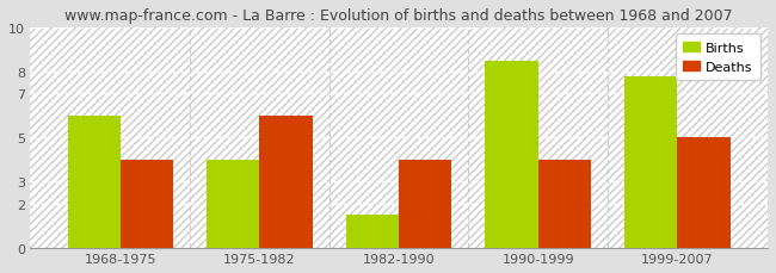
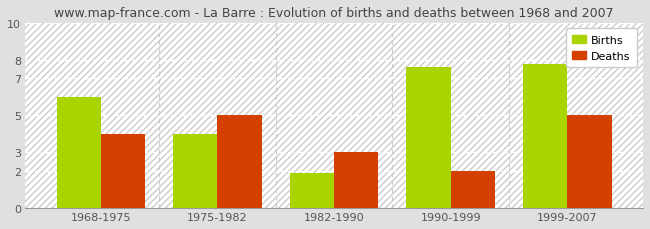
Deaths/1975-1982: 6 -> 5
Births/1982-1990: 1.5 -> 1.9
Deaths/1982-1990: 4 -> 3
Births/1990-1999: 8.5 -> 7.6
Deaths/1990-1999: 4 -> 2
